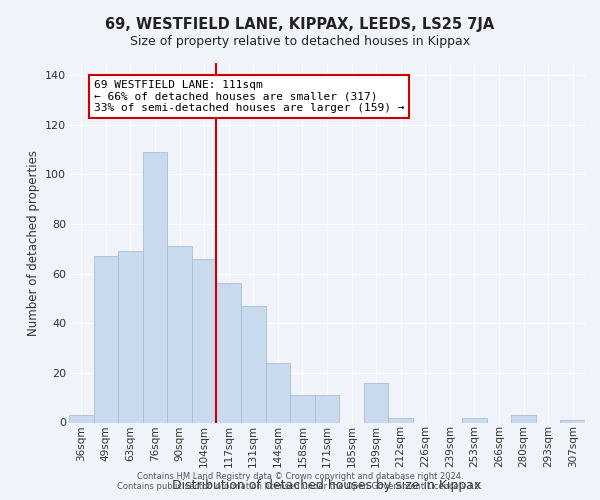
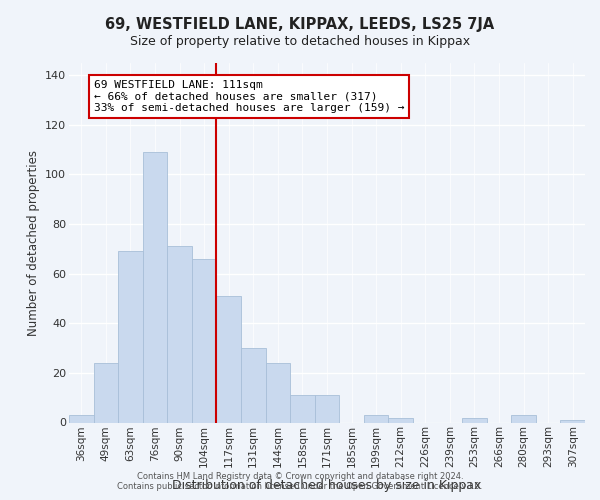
49sqm: 67 -> 24
117sqm: 56 -> 51
131sqm: 47 -> 30
199sqm: 16 -> 3
